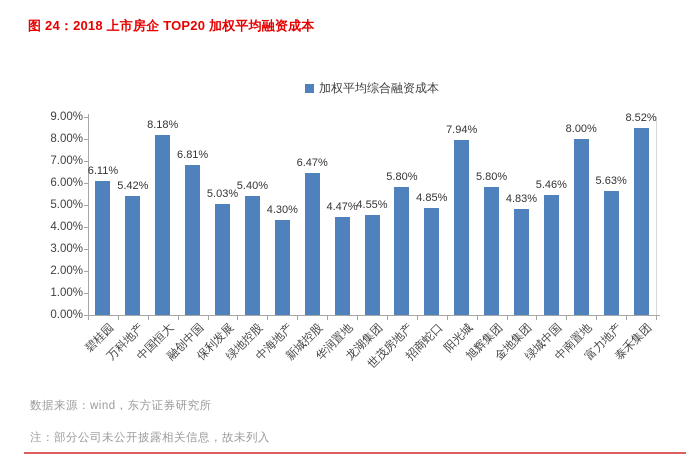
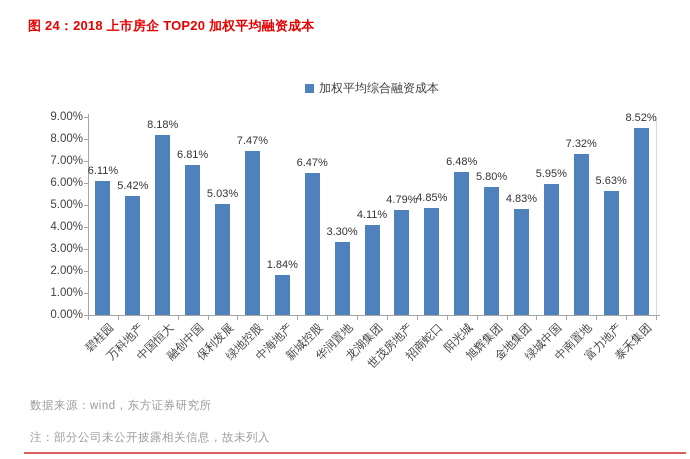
绿地控股: 5.40% -> 7.47%
中海地产: 4.30% -> 1.84%
华润置地: 4.47% -> 3.30%
龙湖集团: 4.55% -> 4.11%
世茂房地产: 5.80% -> 4.79%
阳光城: 7.94% -> 6.48%
绿城中国: 5.46% -> 5.95%
中南置地: 8.00% -> 7.32%
